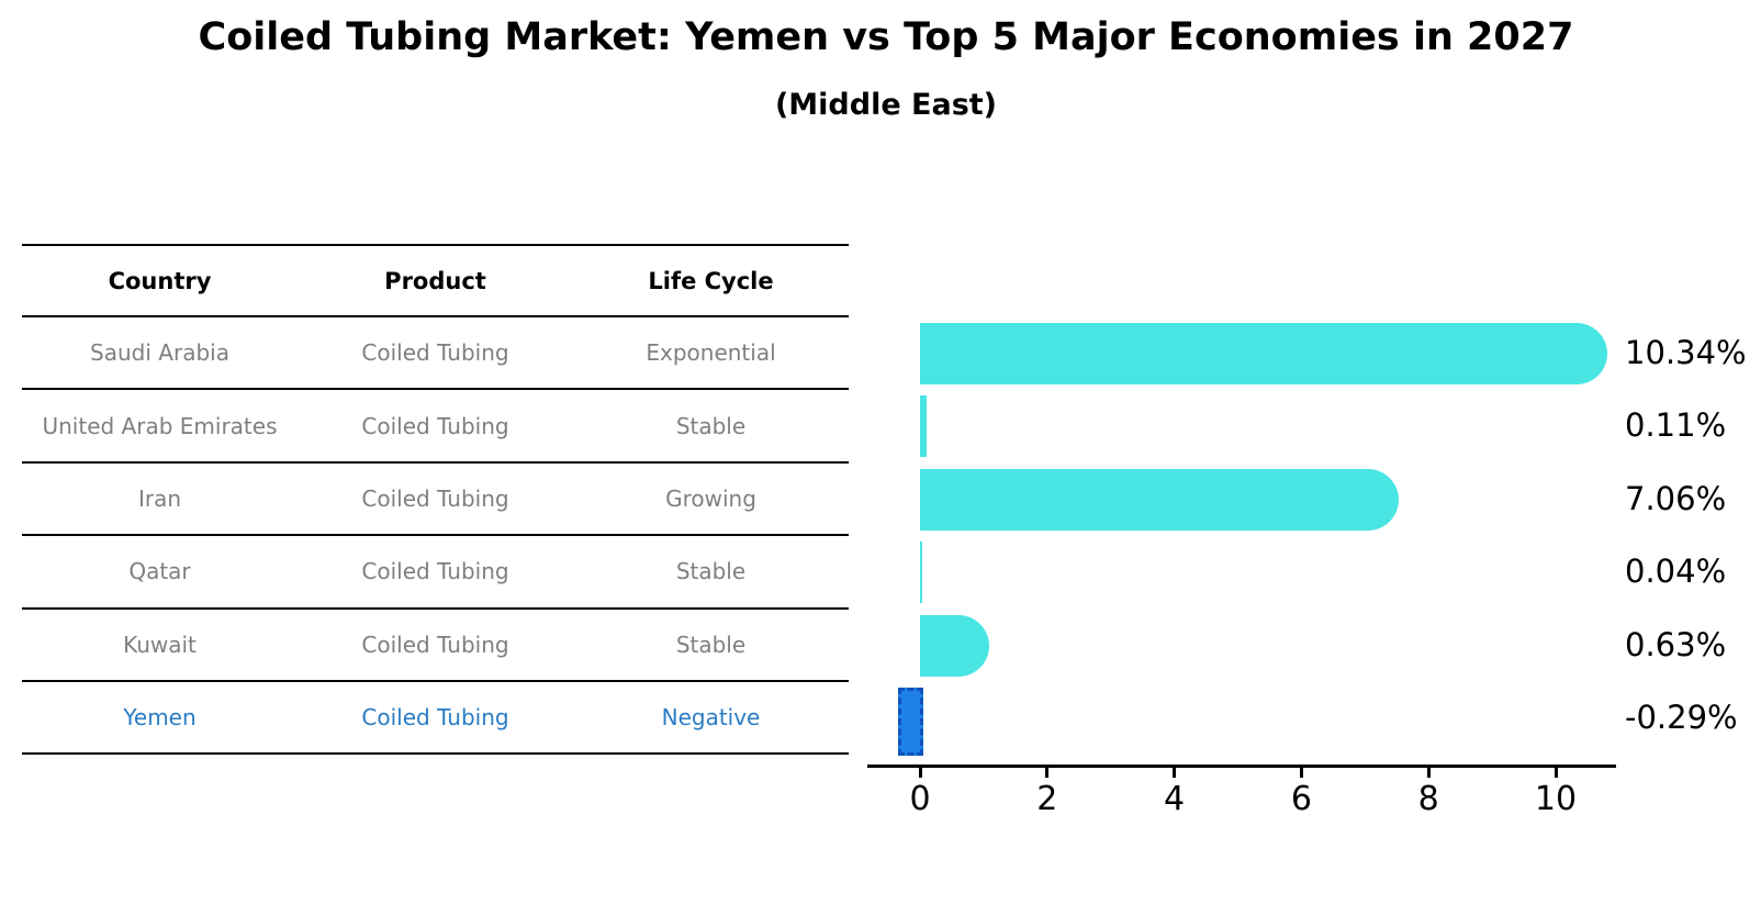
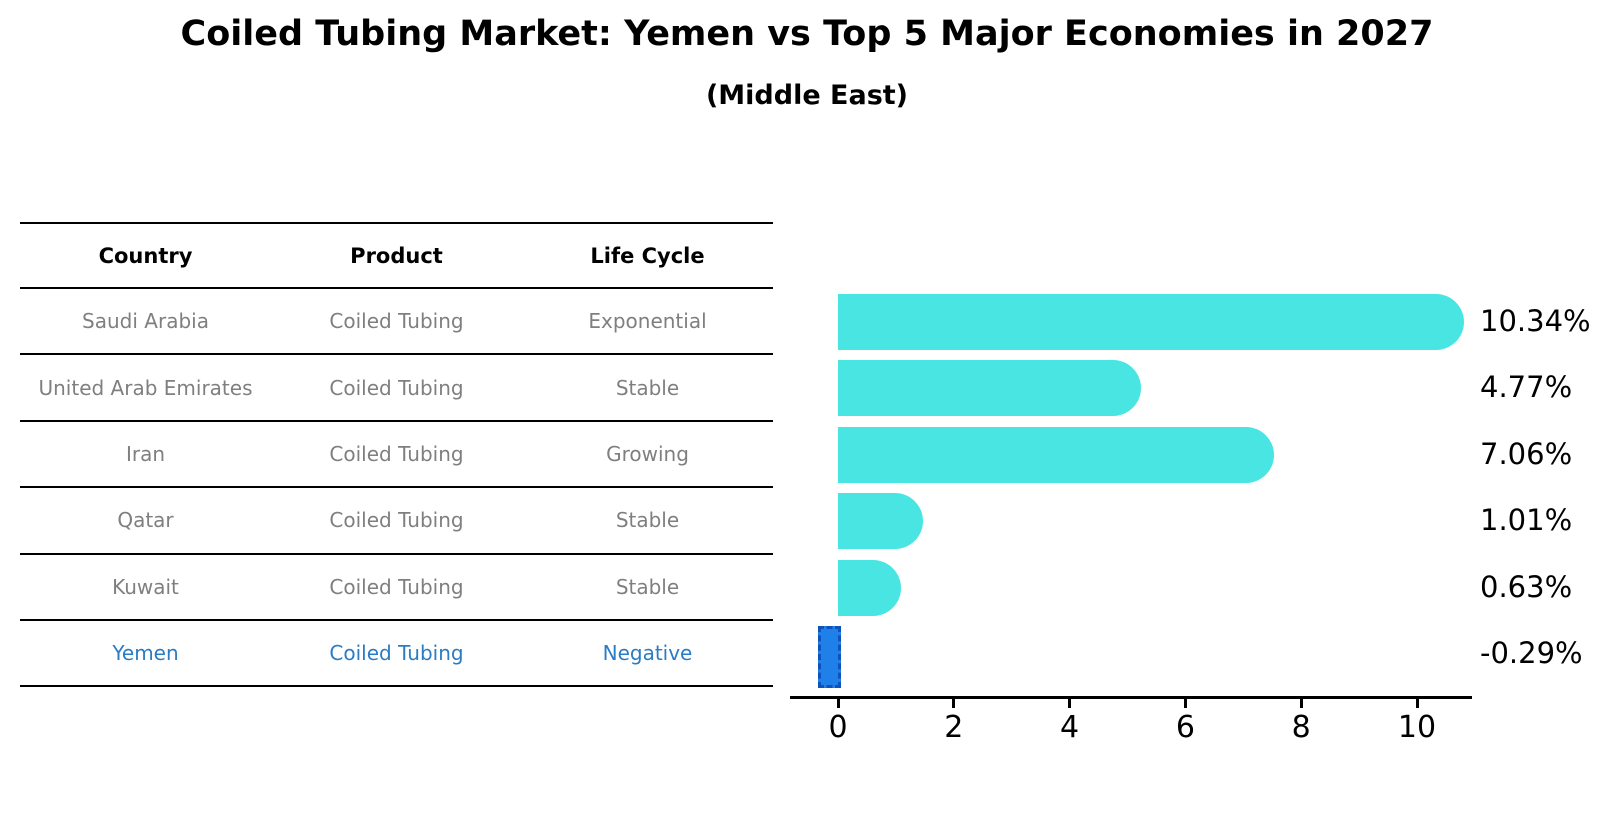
United Arab Emirates: 0.11% -> 4.77%
Qatar: 0.04% -> 1.01%
